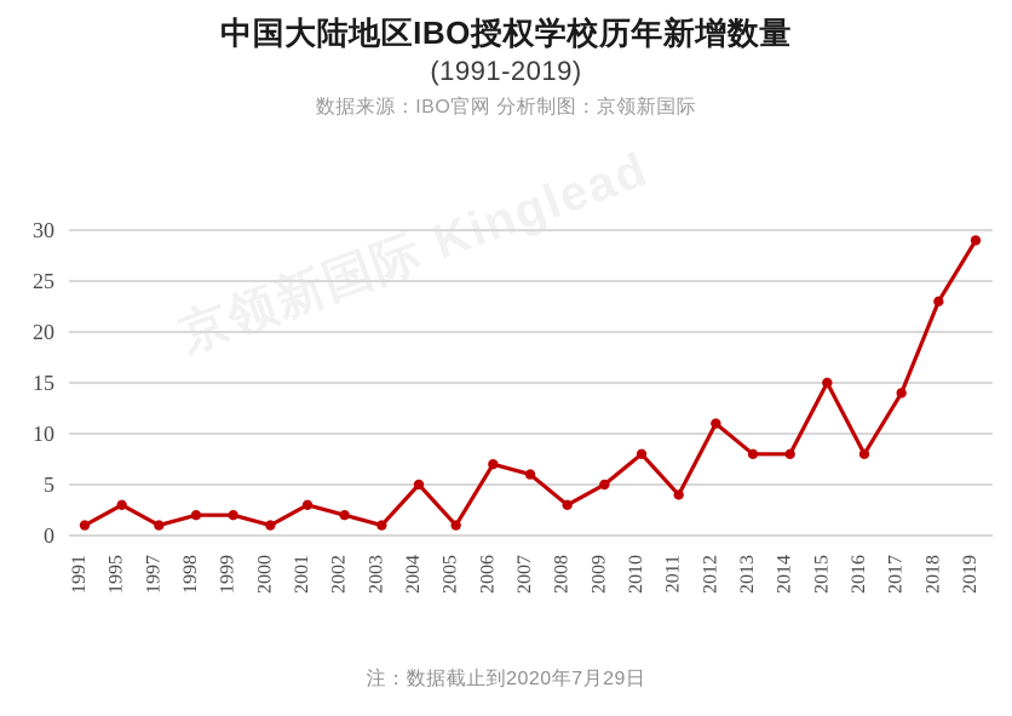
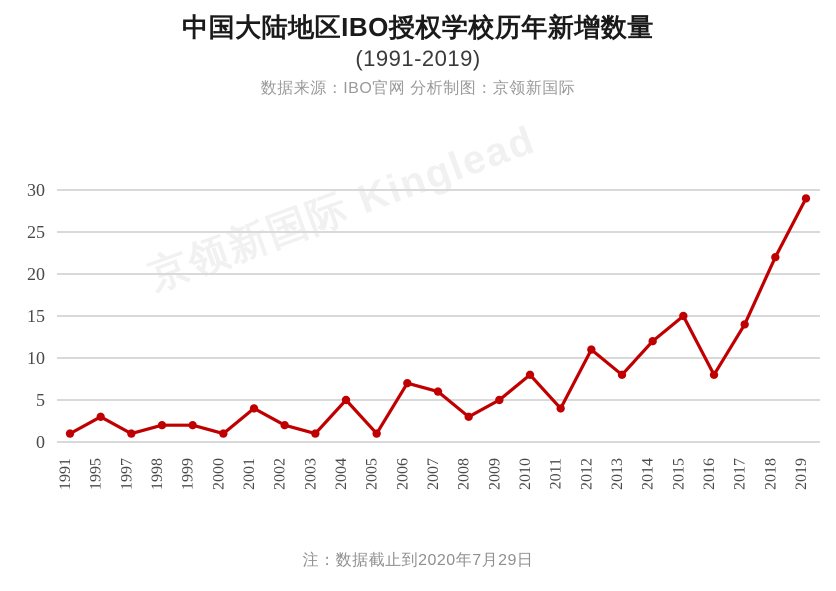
2001: 3 -> 4
2014: 8 -> 12
2018: 23 -> 22
